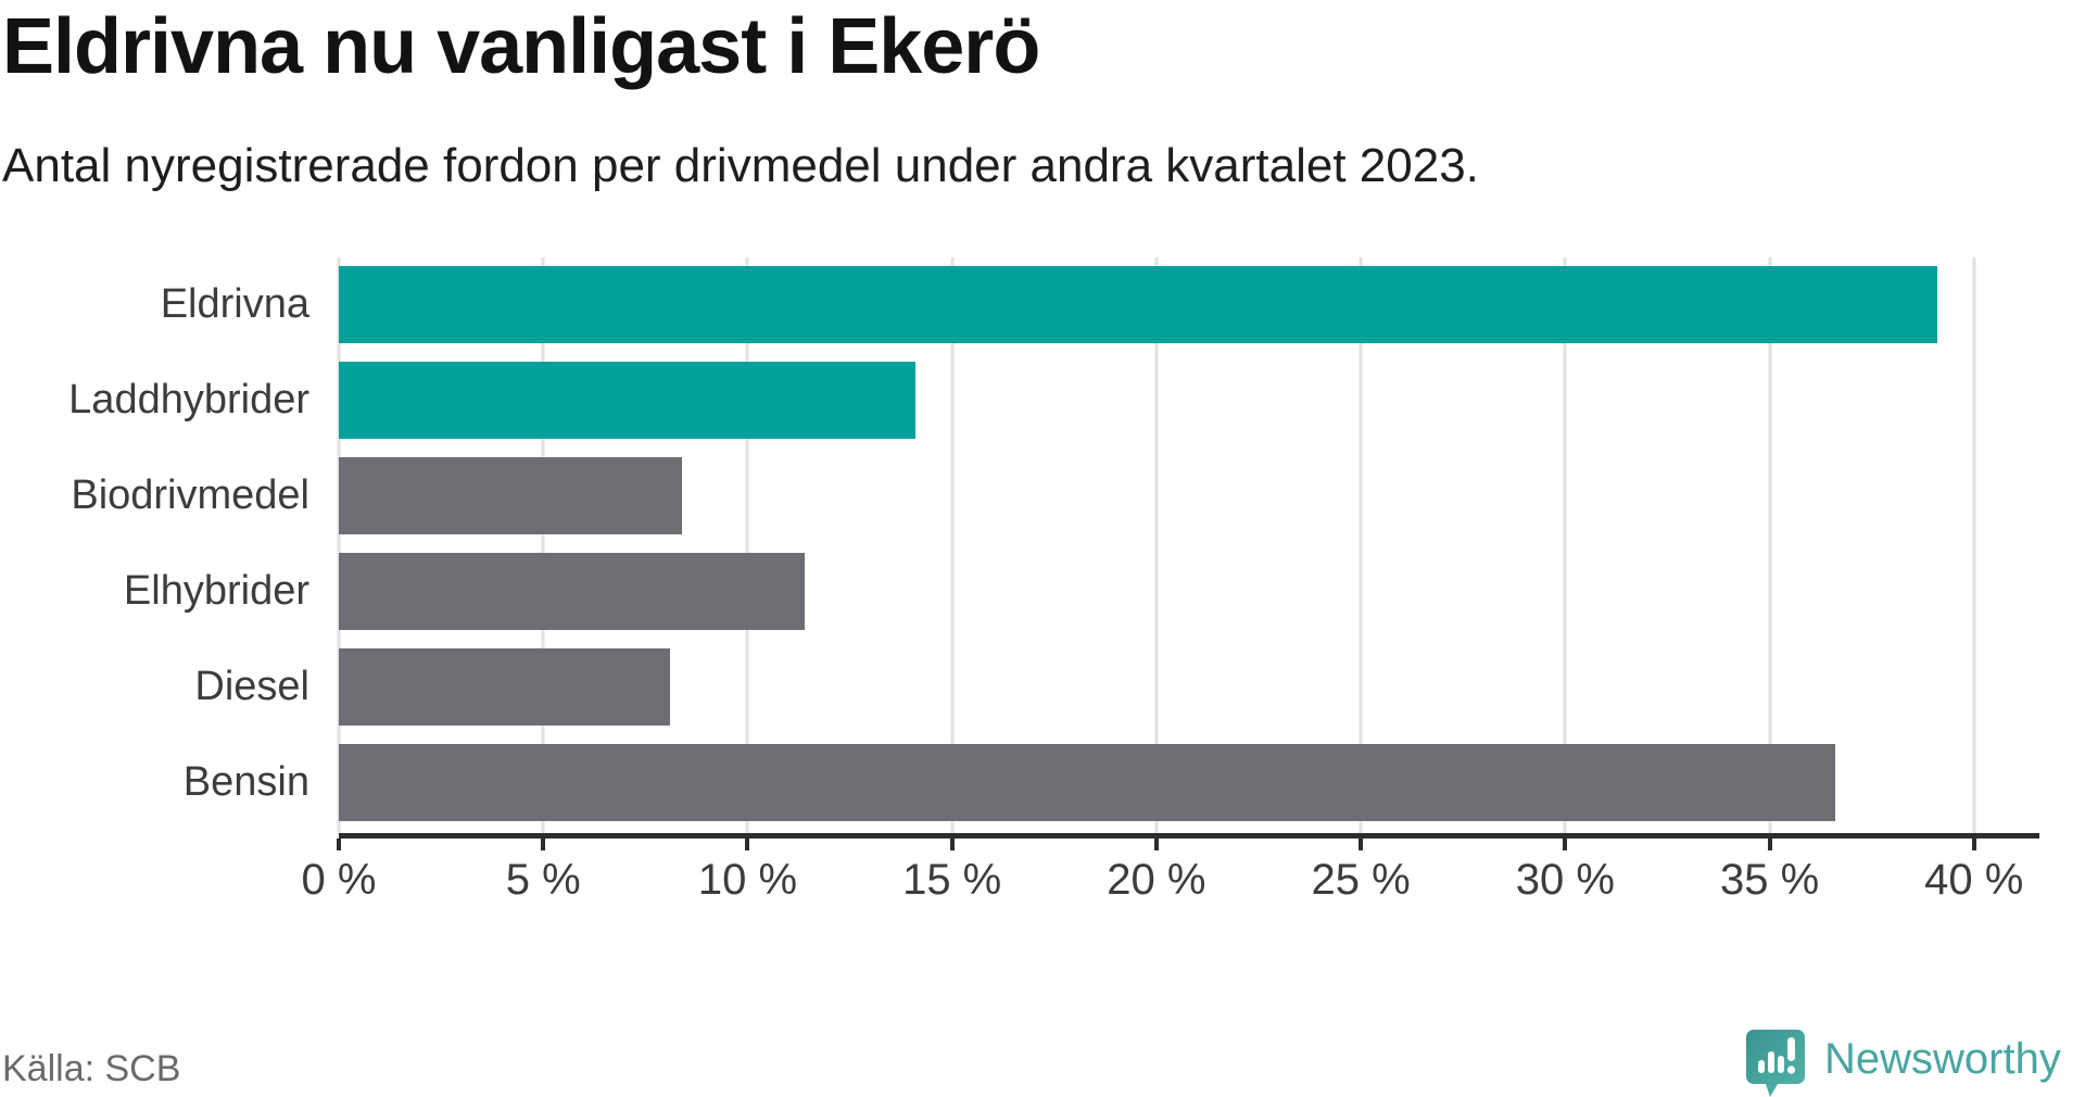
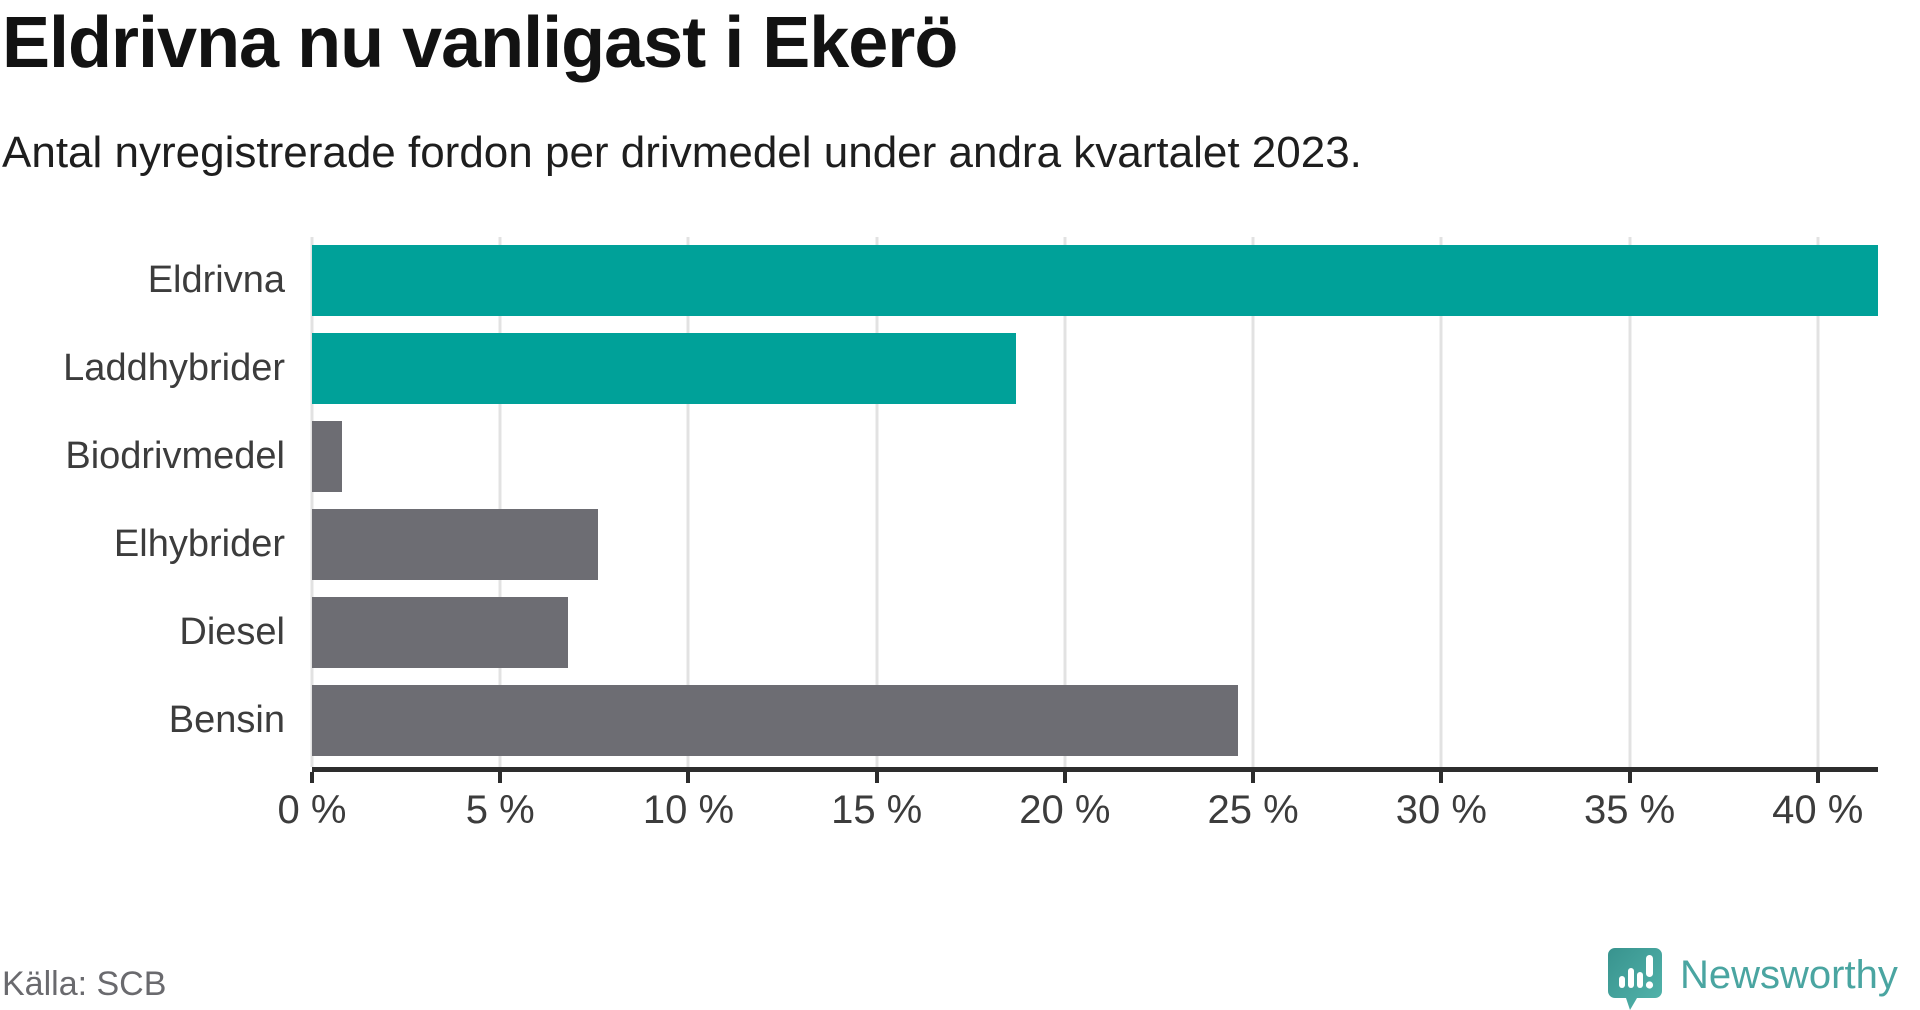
Eldrivna: 39.1% -> 41.6%
Laddhybrider: 14.1% -> 18.7%
Biodrivmedel: 8.4% -> 0.8%
Elhybrider: 11.4% -> 7.6%
Diesel: 8.1% -> 6.8%
Bensin: 36.6% -> 24.6%
